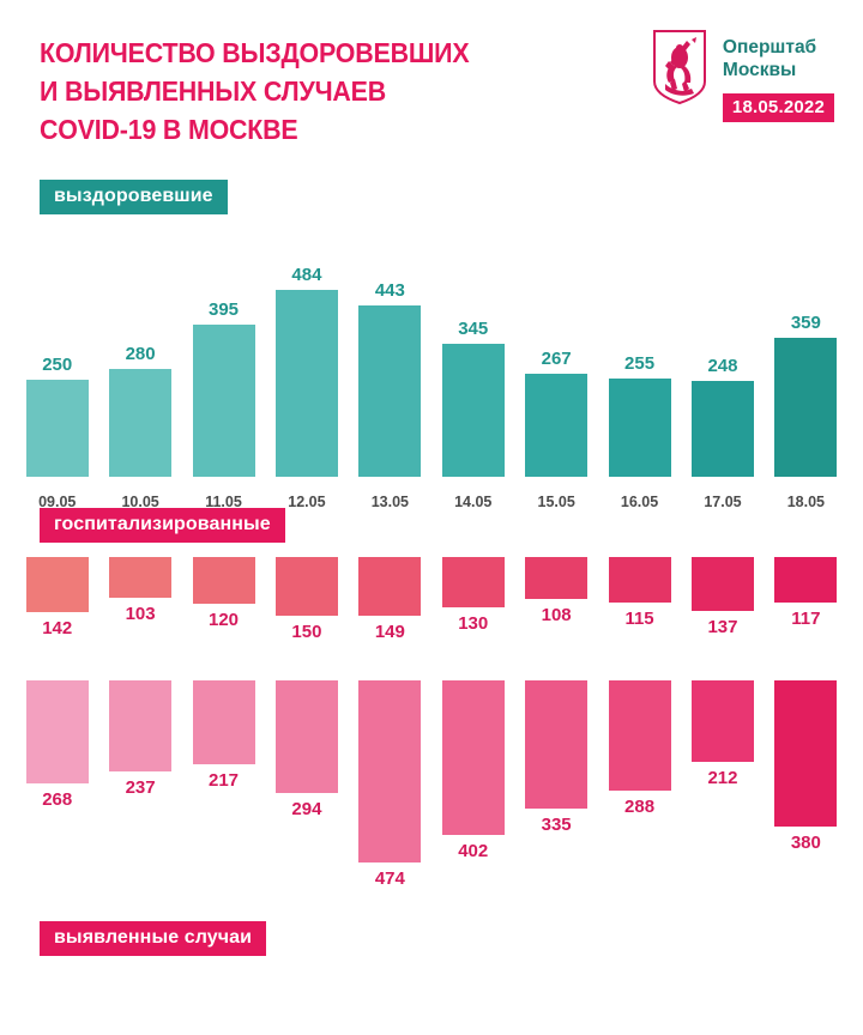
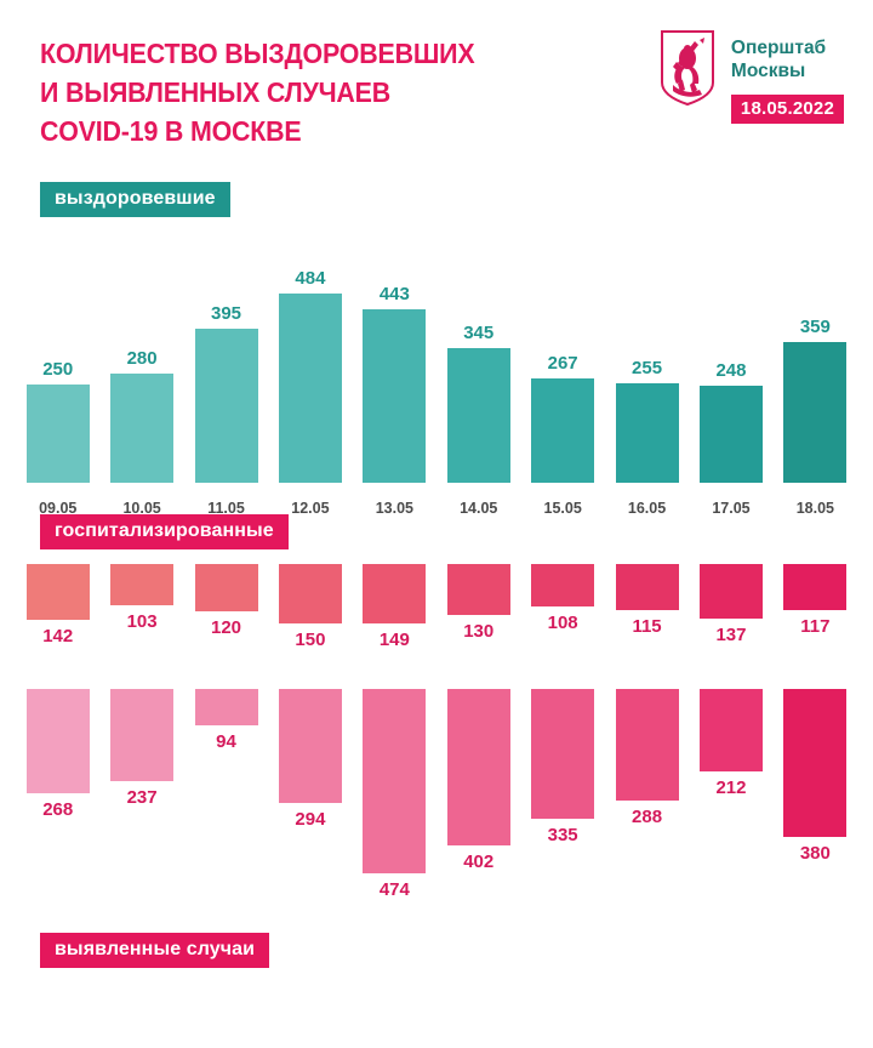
выявленные случаи/11.05: 217 -> 94
